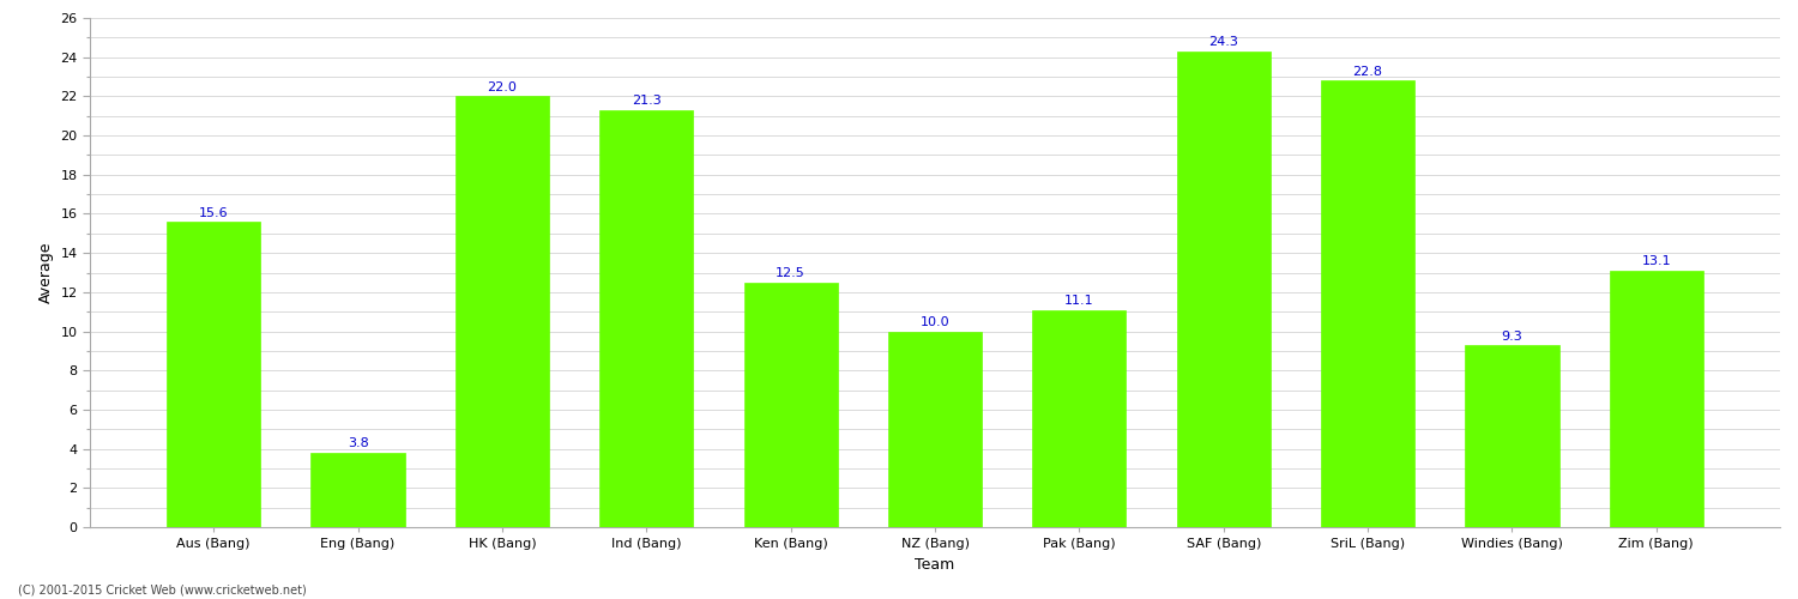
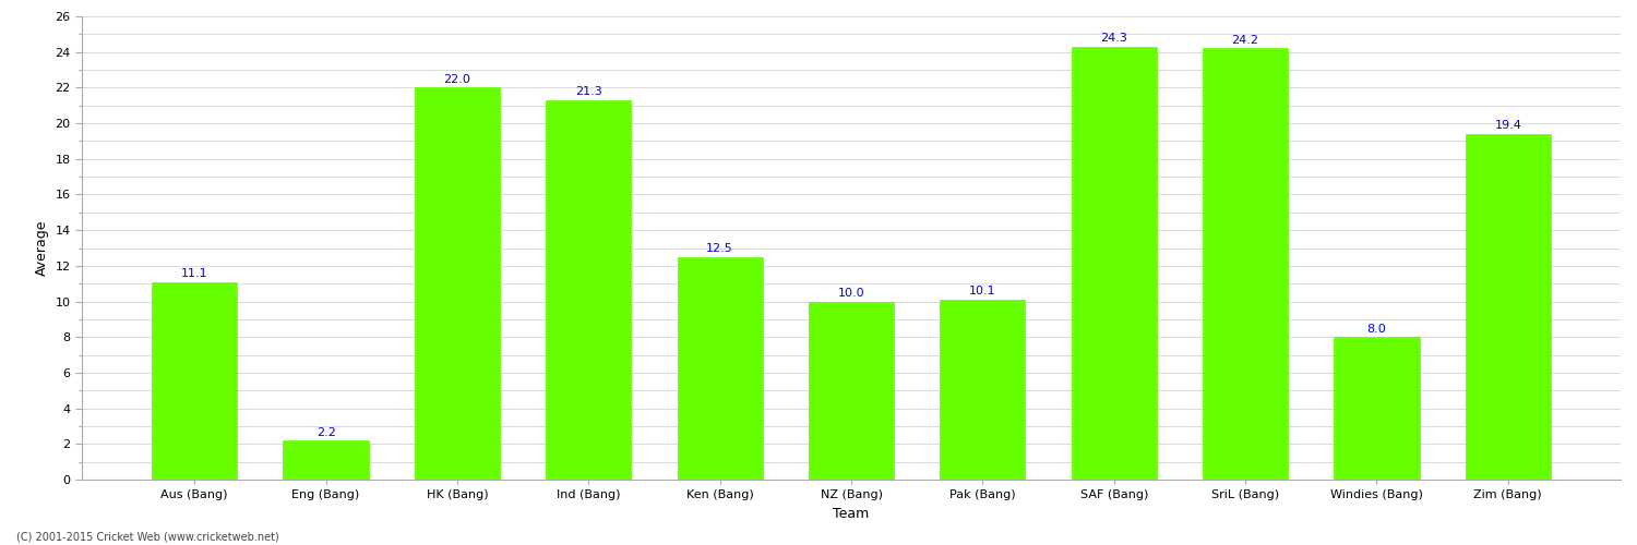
Aus (Bang): 15.6 -> 11.1
Eng (Bang): 3.8 -> 2.2
Pak (Bang): 11.1 -> 10.1
SriL (Bang): 22.8 -> 24.2
Windies (Bang): 9.3 -> 8.0
Zim (Bang): 13.1 -> 19.4
